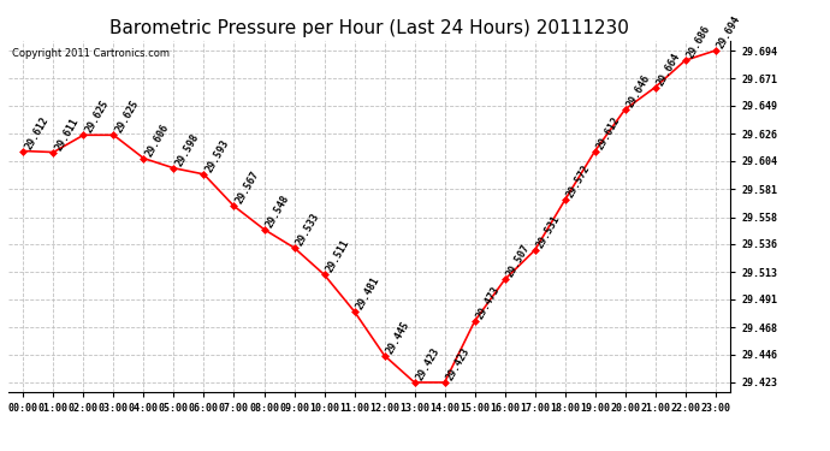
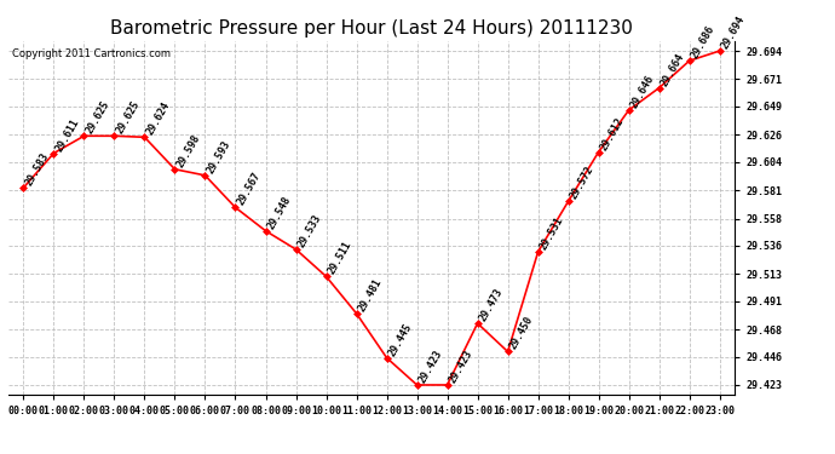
00:00: 29.612 -> 29.583
04:00: 29.606 -> 29.624
16:00: 29.507 -> 29.450
